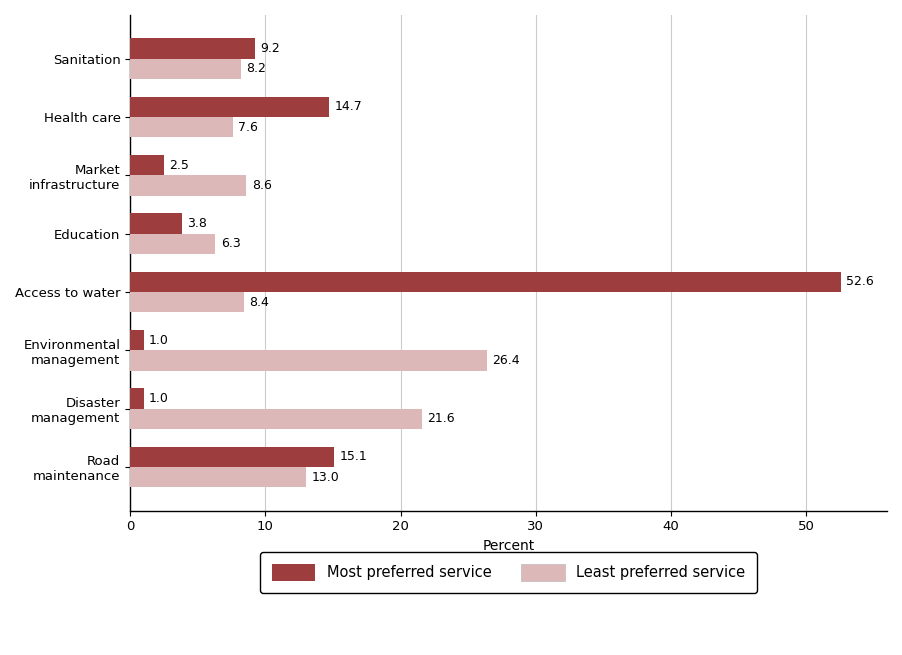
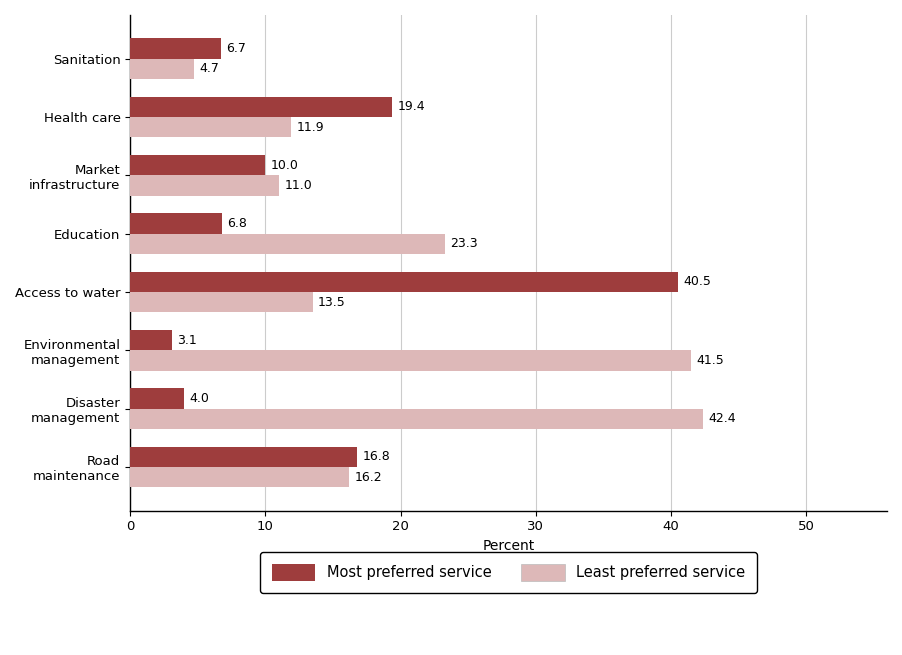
Most preferred service/Sanitation: 9.2 -> 6.7
Least preferred service/Sanitation: 8.2 -> 4.7
Most preferred service/Health care: 14.7 -> 19.4
Least preferred service/Health care: 7.6 -> 11.9
Most preferred service/Market infrastructure: 2.5 -> 10.0
Least preferred service/Market infrastructure: 8.6 -> 11.0
Most preferred service/Education: 3.8 -> 6.8
Least preferred service/Education: 6.3 -> 23.3
Most preferred service/Access to water: 52.6 -> 40.5
Least preferred service/Access to water: 8.4 -> 13.5
Most preferred service/Environmental management: 1.0 -> 3.1
Least preferred service/Environmental management: 26.4 -> 41.5
Most preferred service/Disaster management: 1.0 -> 4.0
Least preferred service/Disaster management: 21.6 -> 42.4
Most preferred service/Road maintenance: 15.1 -> 16.8
Least preferred service/Road maintenance: 13.0 -> 16.2
